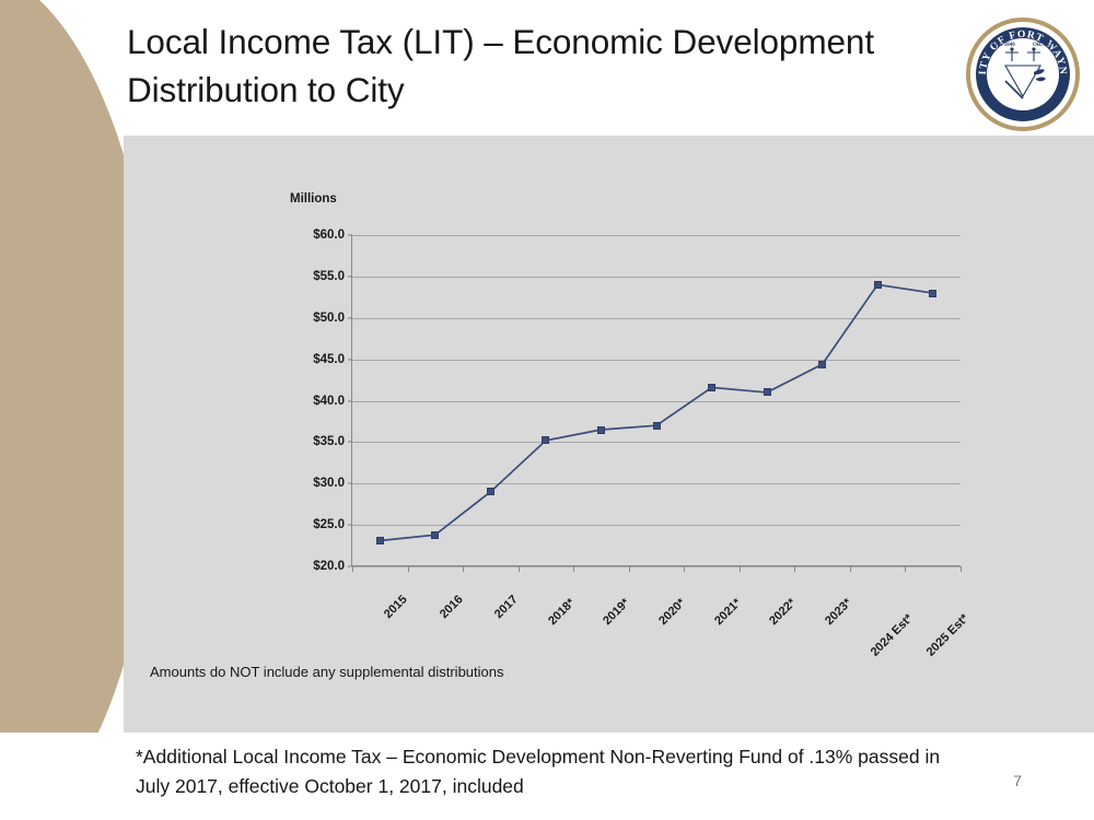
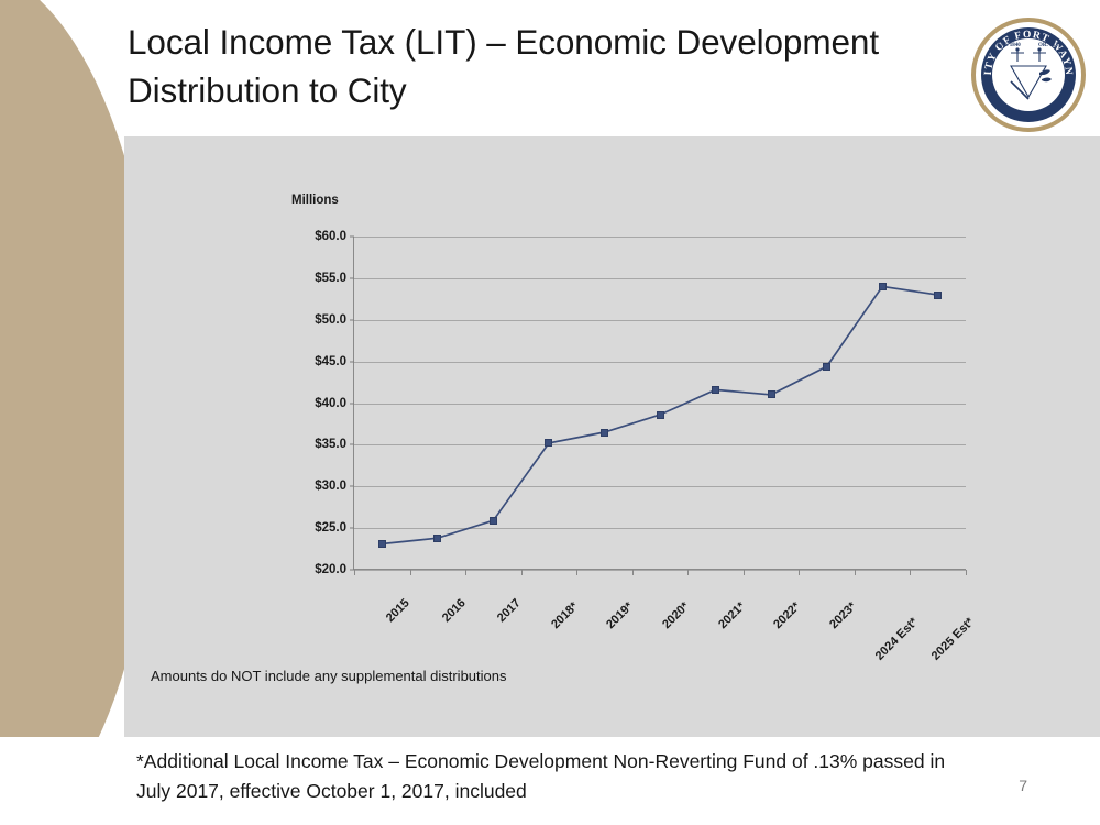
2017: $29 -> $26
2020*: $37 -> $39
